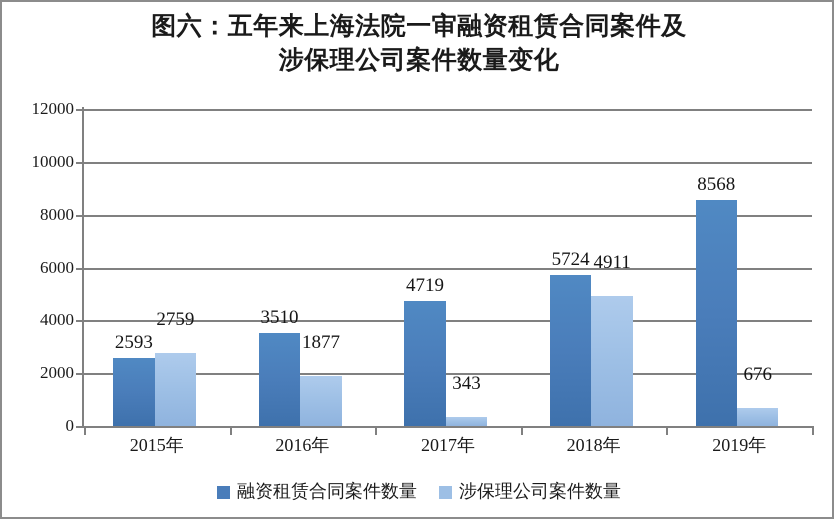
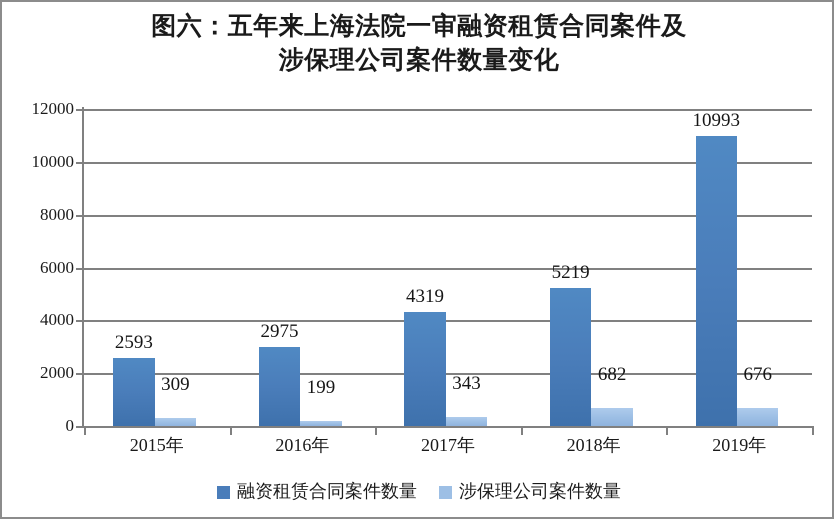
涉保理公司案件数量/2015年: 2759 -> 309
融资租赁合同案件数量/2016年: 3510 -> 2975
涉保理公司案件数量/2016年: 1877 -> 199
融资租赁合同案件数量/2017年: 4719 -> 4319
融资租赁合同案件数量/2018年: 5724 -> 5219
涉保理公司案件数量/2018年: 4911 -> 682
融资租赁合同案件数量/2019年: 8568 -> 10993
